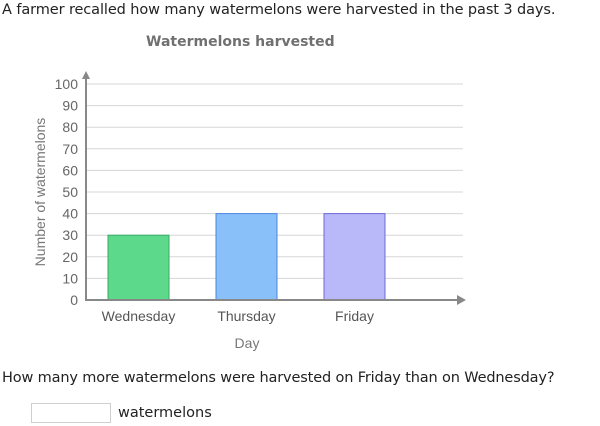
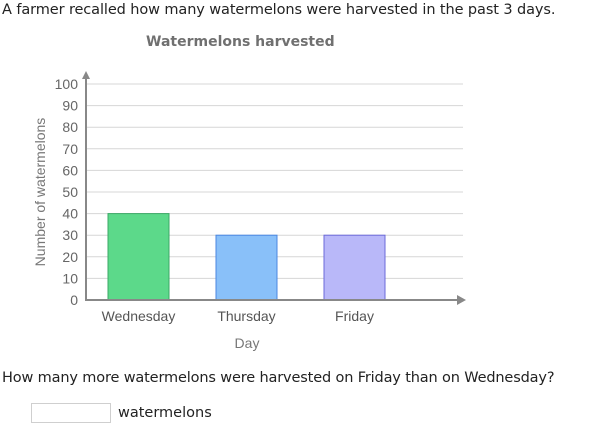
Wednesday: 30 -> 40
Thursday: 40 -> 30
Friday: 40 -> 30
